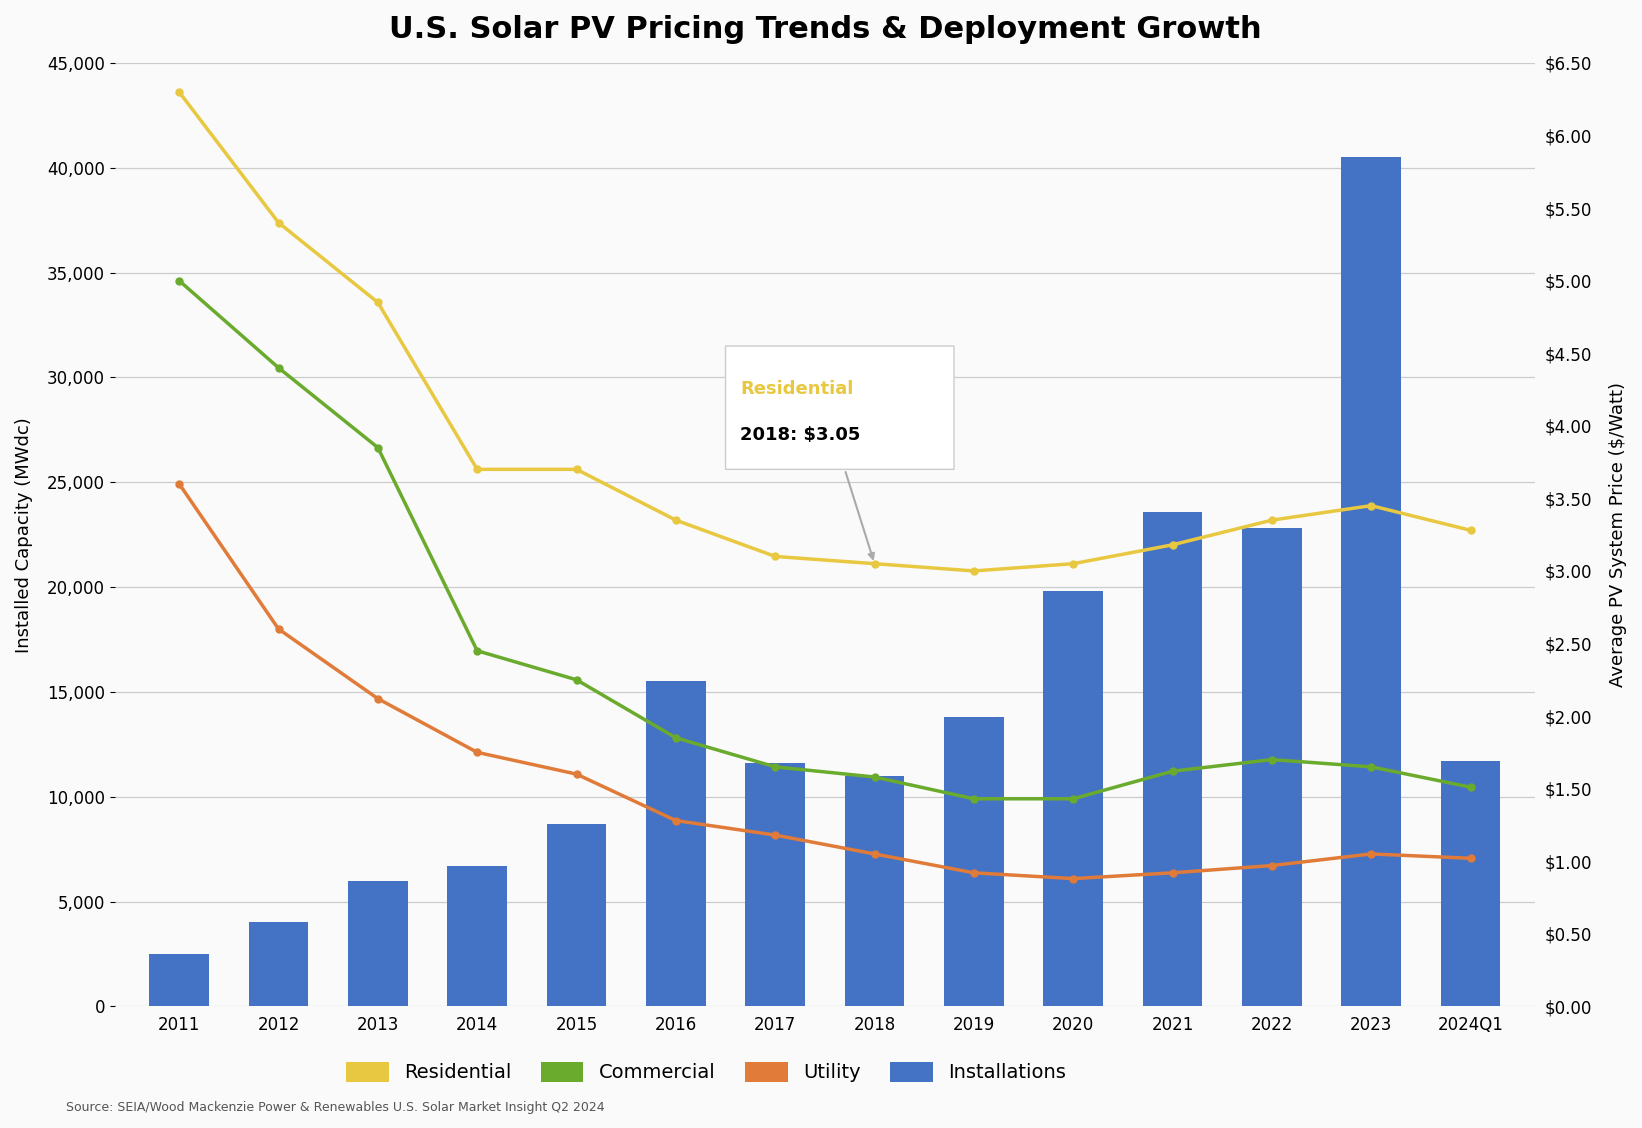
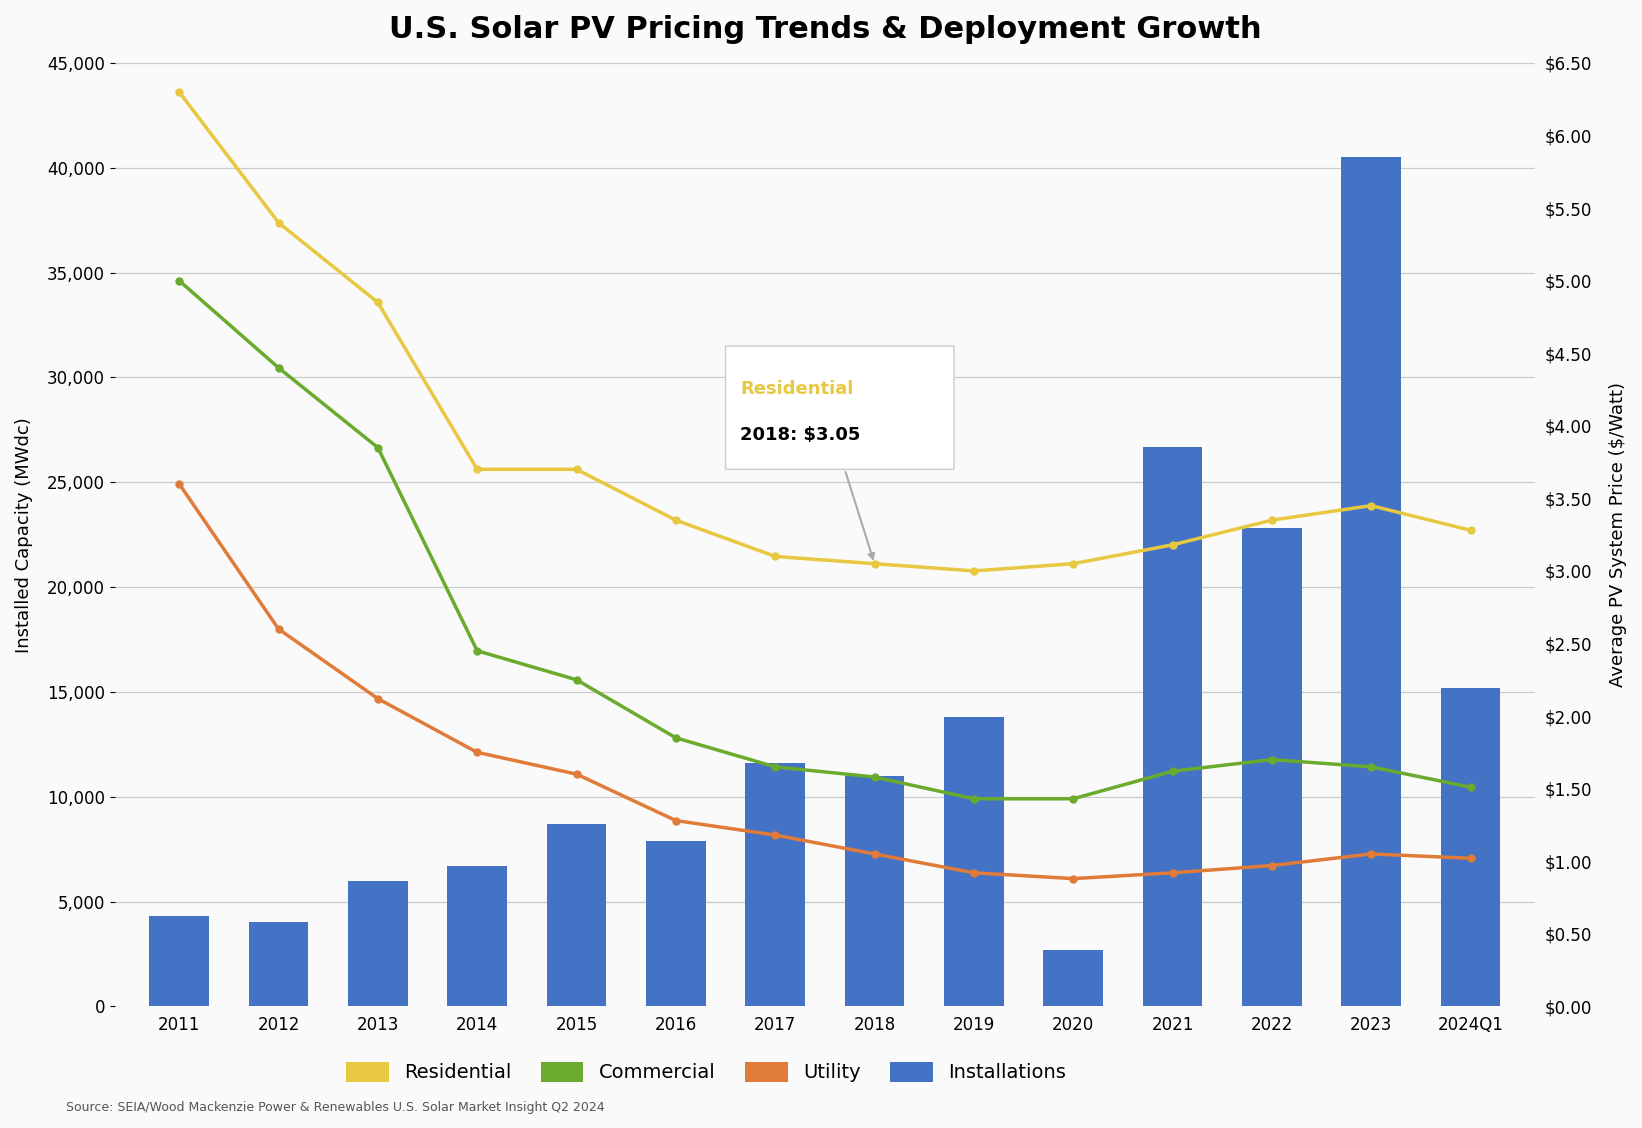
Installations/2011: 2,500 -> 4,300
Installations/2016: 15,500 -> 7,900
Installations/2020: 19,800 -> 2,700
Installations/2021: 23,600 -> 26,700
Installations/2024Q1: 11,700 -> 15,200
